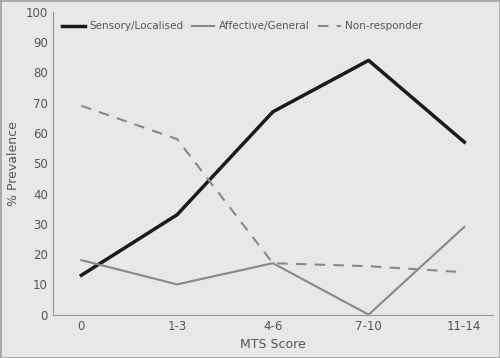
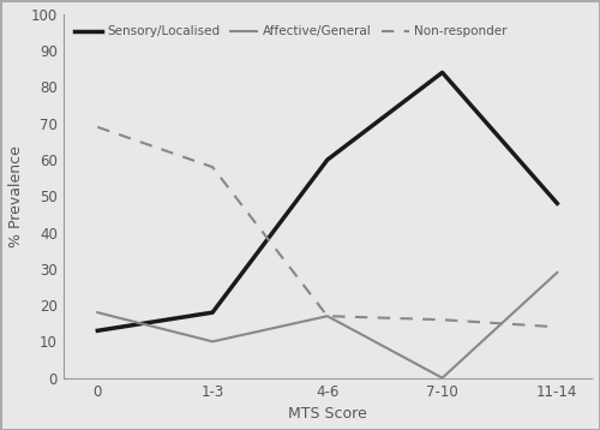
Sensory/Localised/1-3: 33 -> 18
Sensory/Localised/4-6: 67 -> 60
Sensory/Localised/11-14: 57 -> 48
